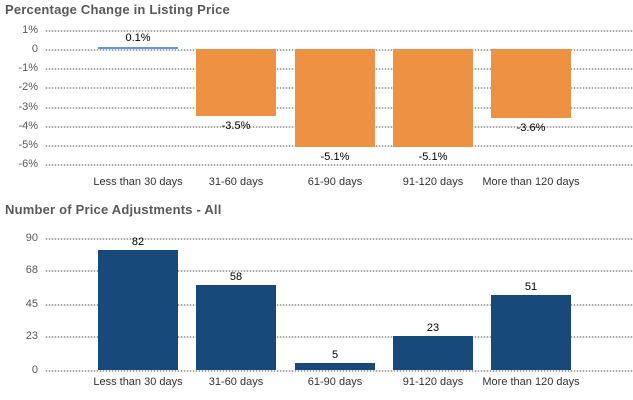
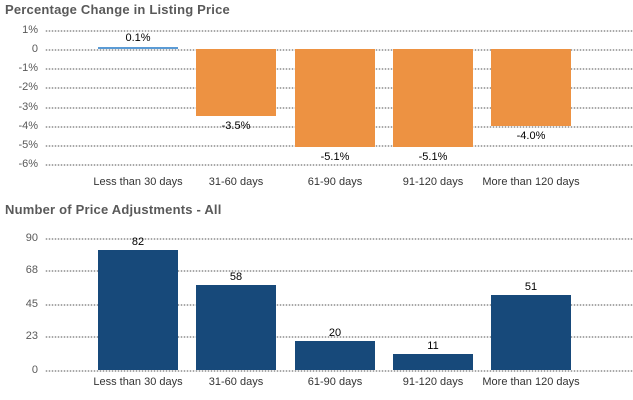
Percentage Change in Listing Price/More than 120 days: -3.6% -> -4.0%
Number of Price Adjustments - All/61-90 days: 5 -> 20
Number of Price Adjustments - All/91-120 days: 23 -> 11
